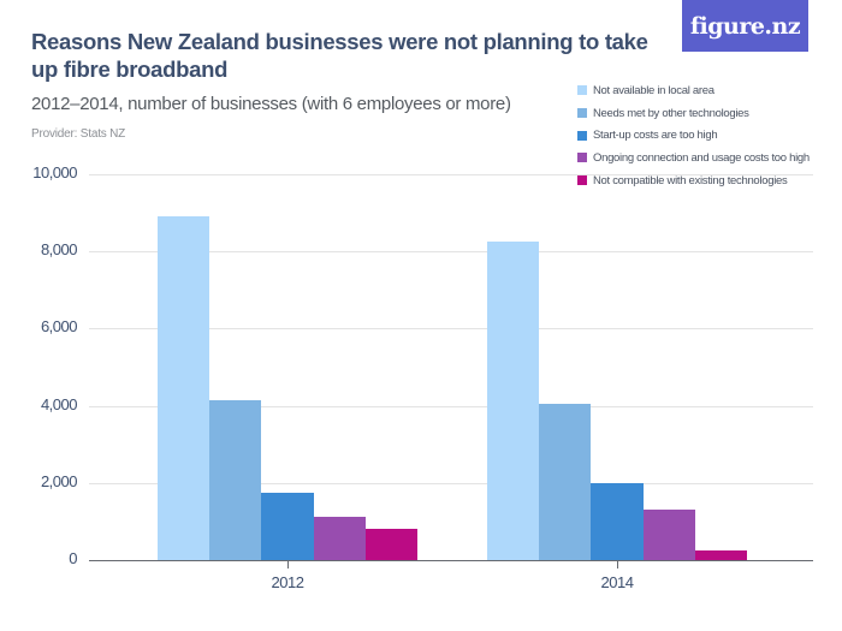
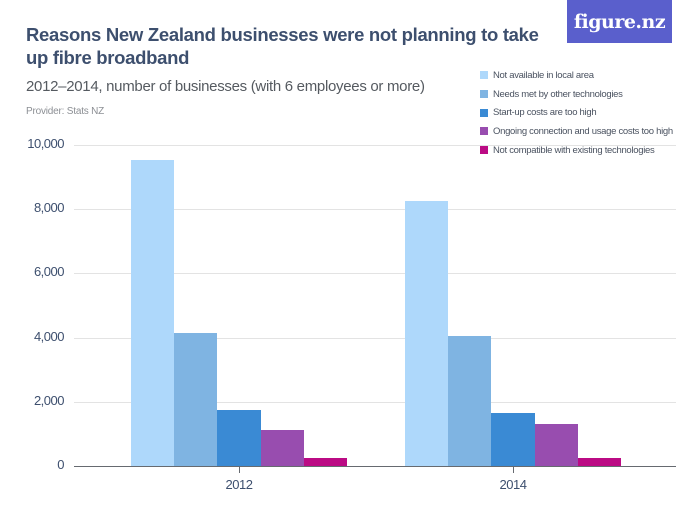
Not available in local area/2012: 8900 -> 9500
Not compatible with existing technologies/2012: 800 -> 300
Start-up costs are too high/2014: 2000 -> 1600
